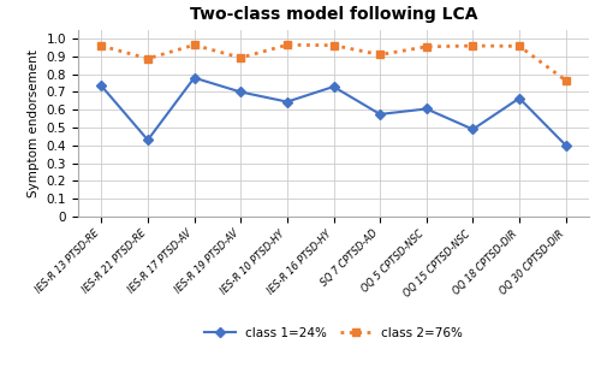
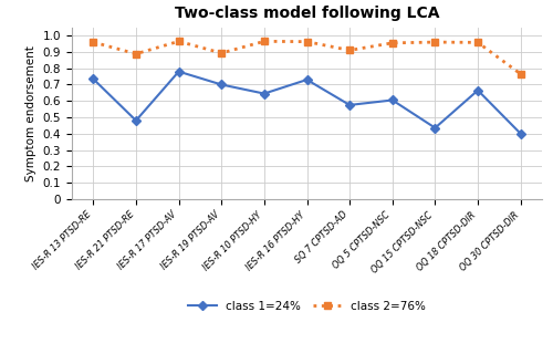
class 1=24%/IES-R 21 PTSD-RE: 0.43 -> 0.48
class 1=24%/OQ 15 CPTSD-NSC: 0.49 -> 0.43
